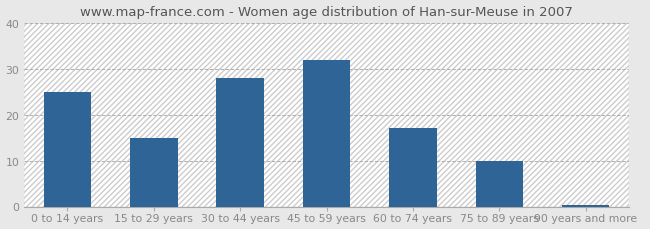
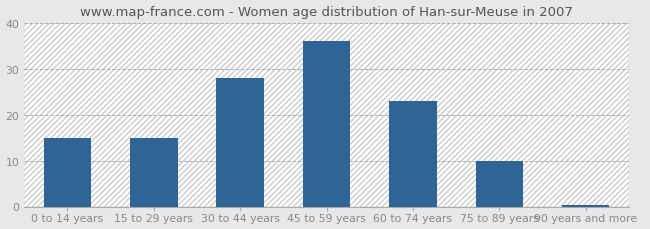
0 to 14 years: 25.0 -> 15.0
45 to 59 years: 32.0 -> 36.0
60 to 74 years: 17.0 -> 23.0
